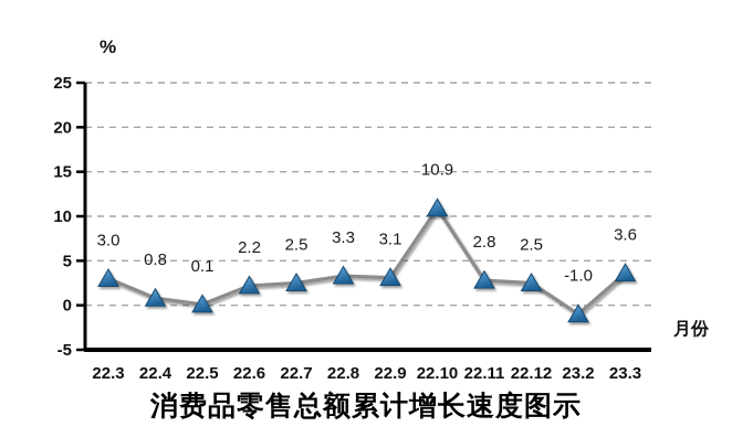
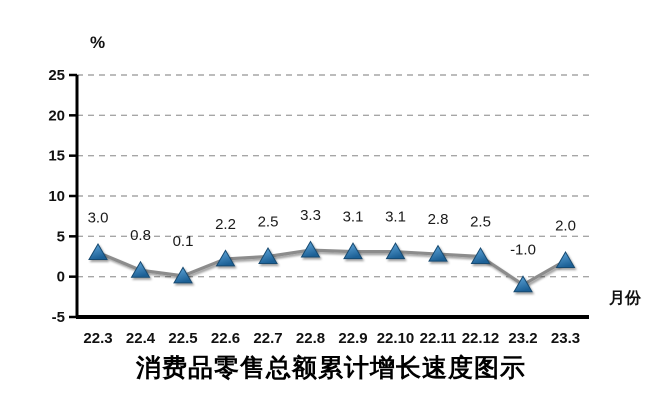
22.10: 10.9 -> 3.1
23.3: 3.6 -> 2.0
